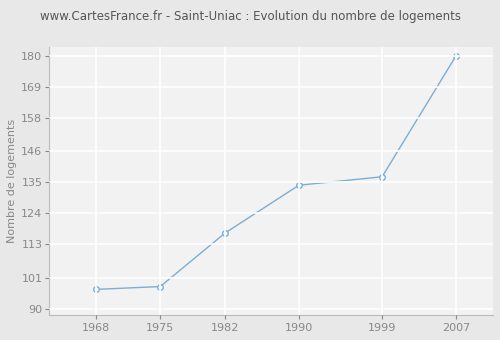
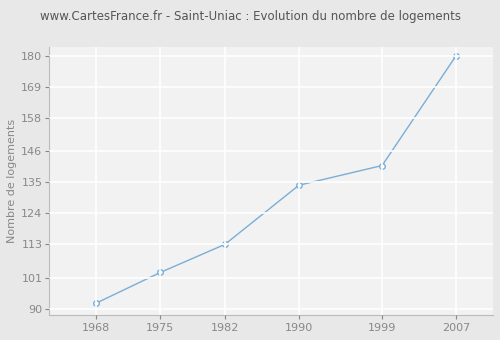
1968: 97 -> 92
1975: 98 -> 103
1982: 117 -> 113
1999: 137 -> 141
